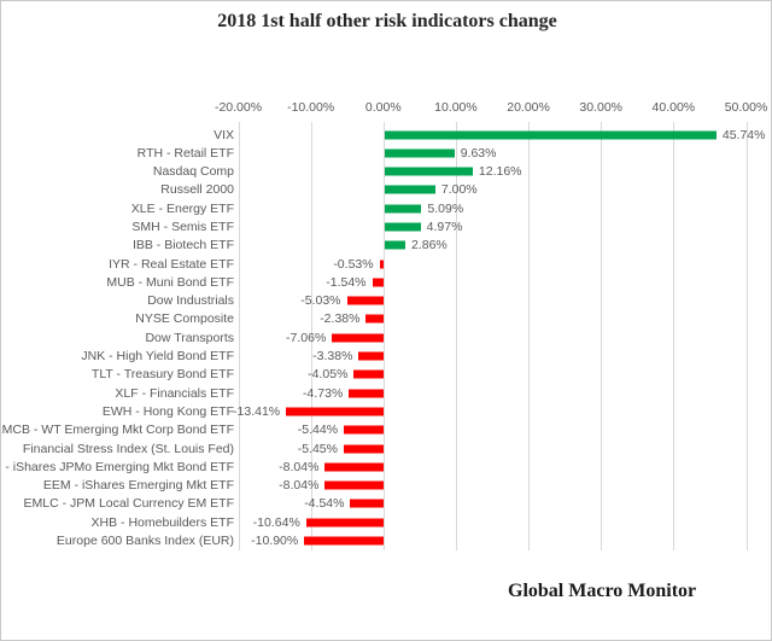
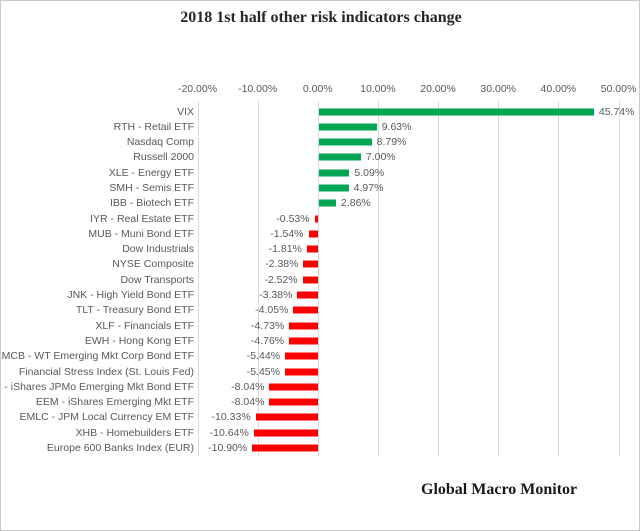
Nasdaq Comp: 12.16% -> 8.79%
Dow Industrials: -5.03% -> -1.81%
Dow Transports: -7.06% -> -2.52%
EWH - Hong Kong ETF: -13.41% -> -4.76%
EMLC - JPM Local Currency EM ETF: -4.54% -> -10.33%
